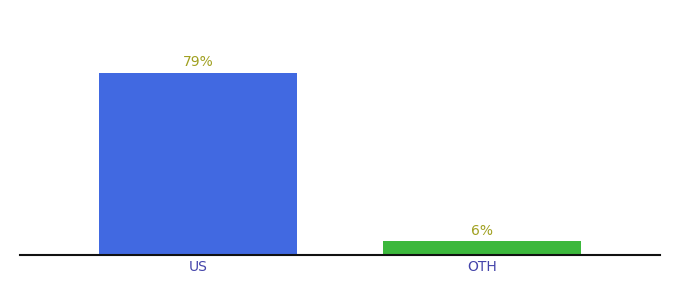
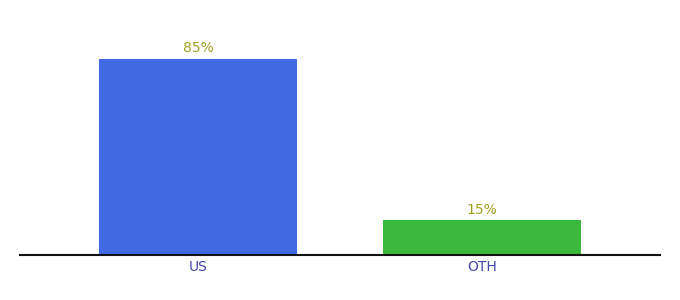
US: 79% -> 85%
OTH: 6% -> 15%
